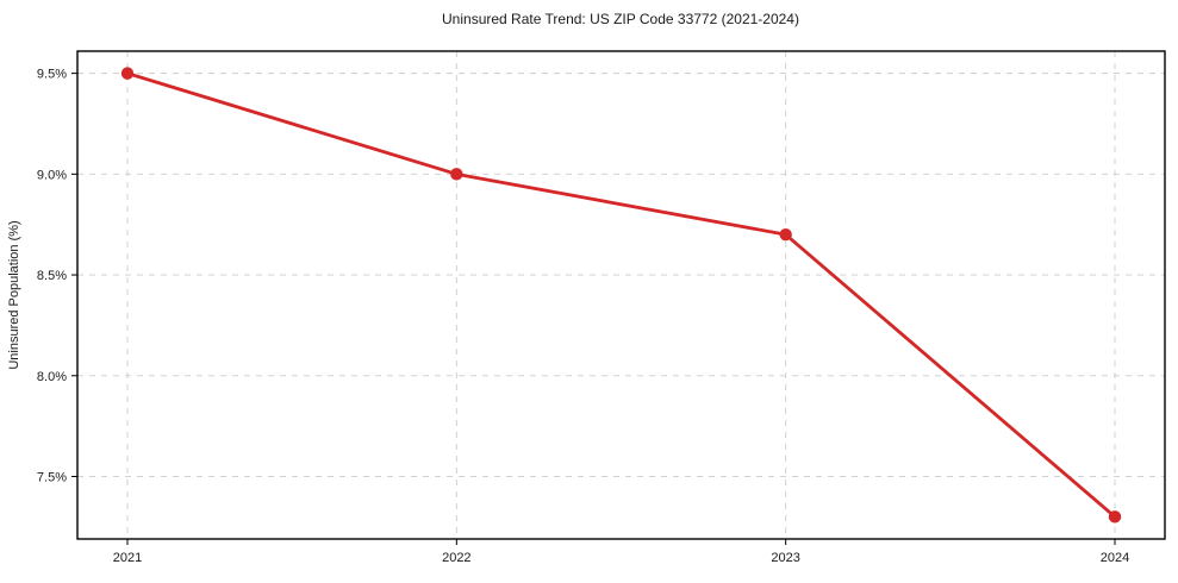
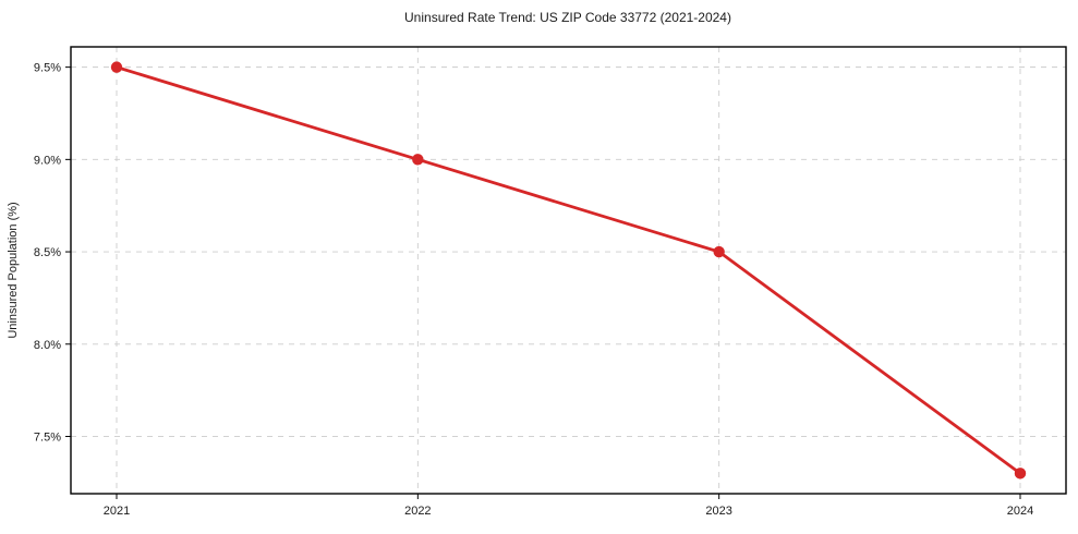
2023: 8.7% -> 8.5%
